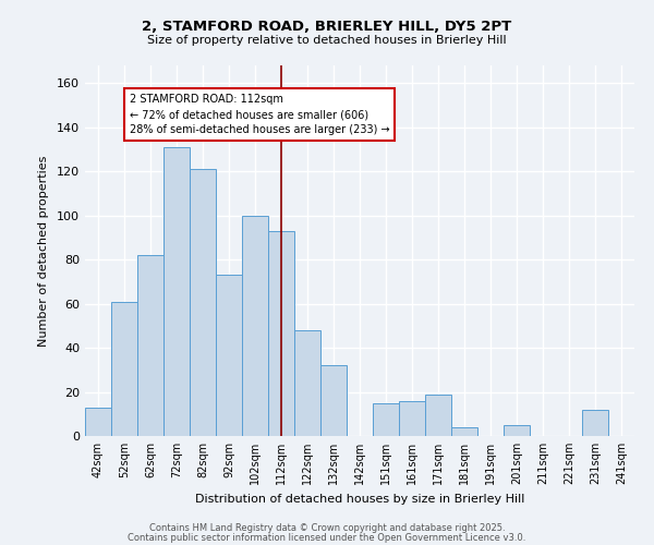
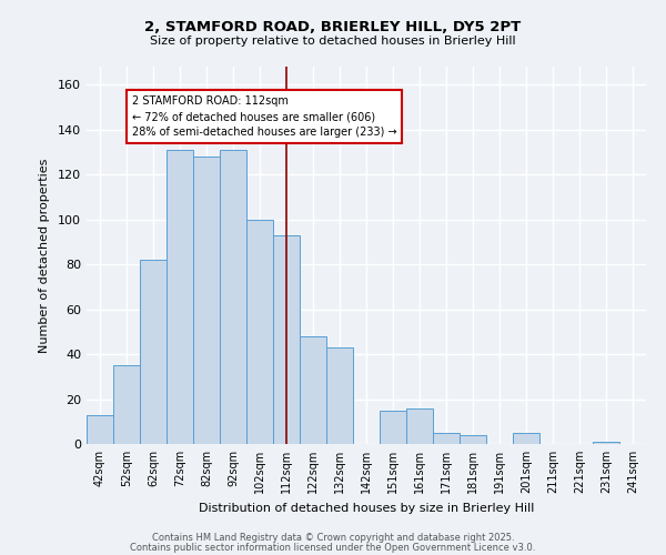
52sqm: 61 -> 35
82sqm: 121 -> 128
92sqm: 73 -> 131
132sqm: 32 -> 43
171sqm: 19 -> 5
231sqm: 12 -> 1
